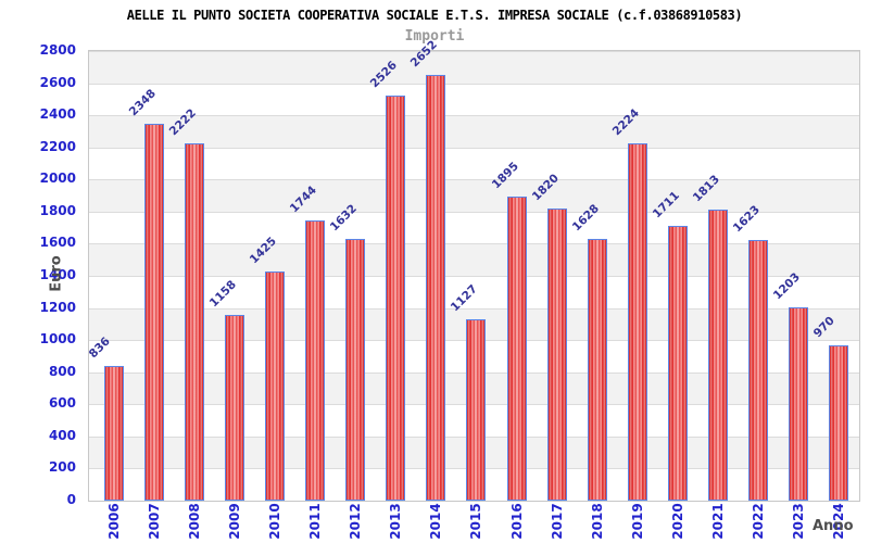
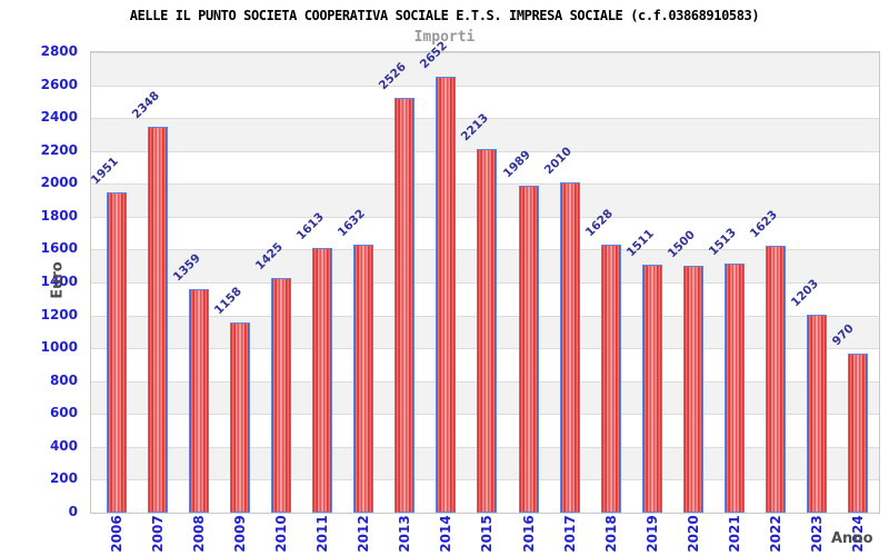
2006: 836 -> 1951
2008: 2222 -> 1359
2011: 1744 -> 1613
2015: 1127 -> 2213
2016: 1895 -> 1989
2017: 1820 -> 2010
2019: 2224 -> 1511
2020: 1711 -> 1500
2021: 1813 -> 1513
